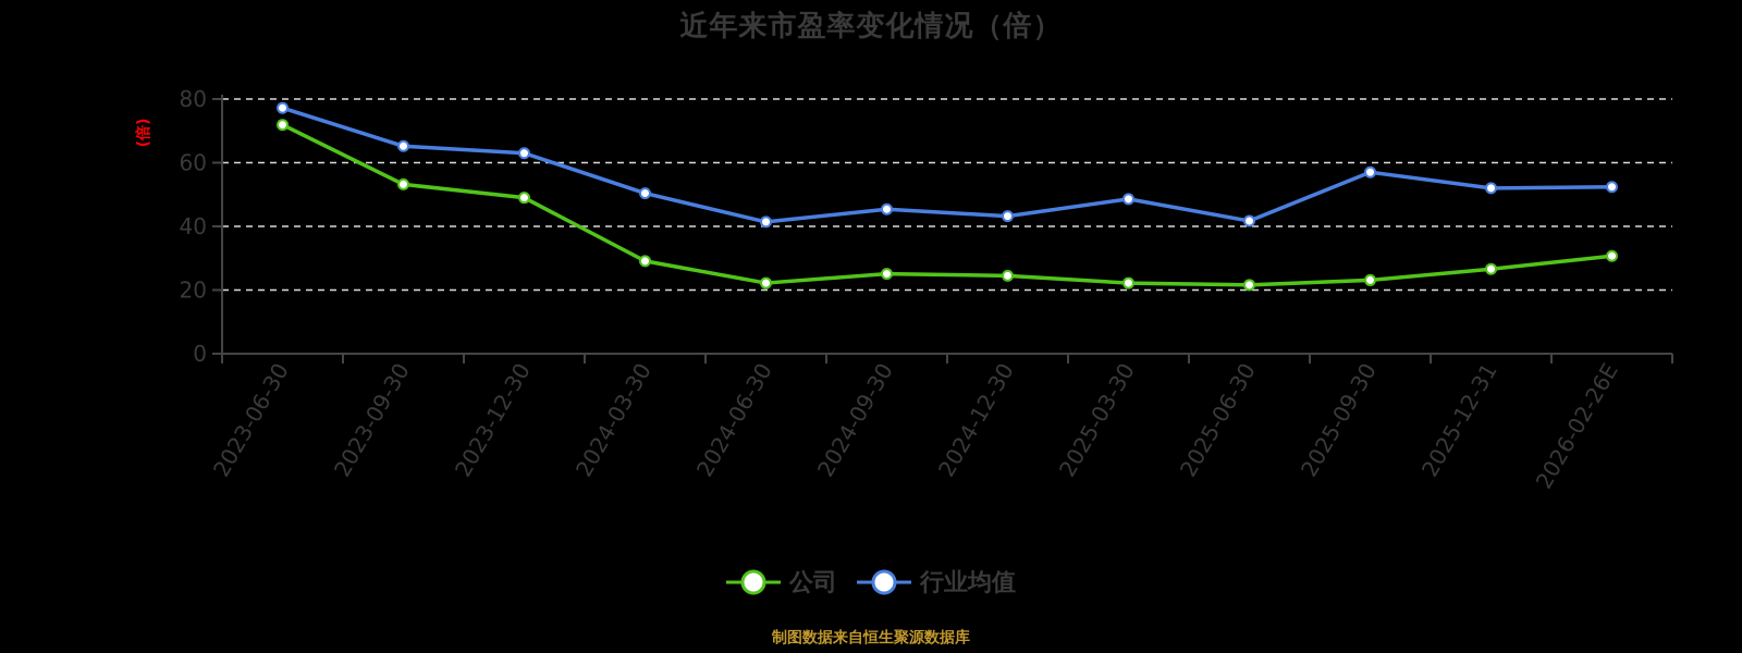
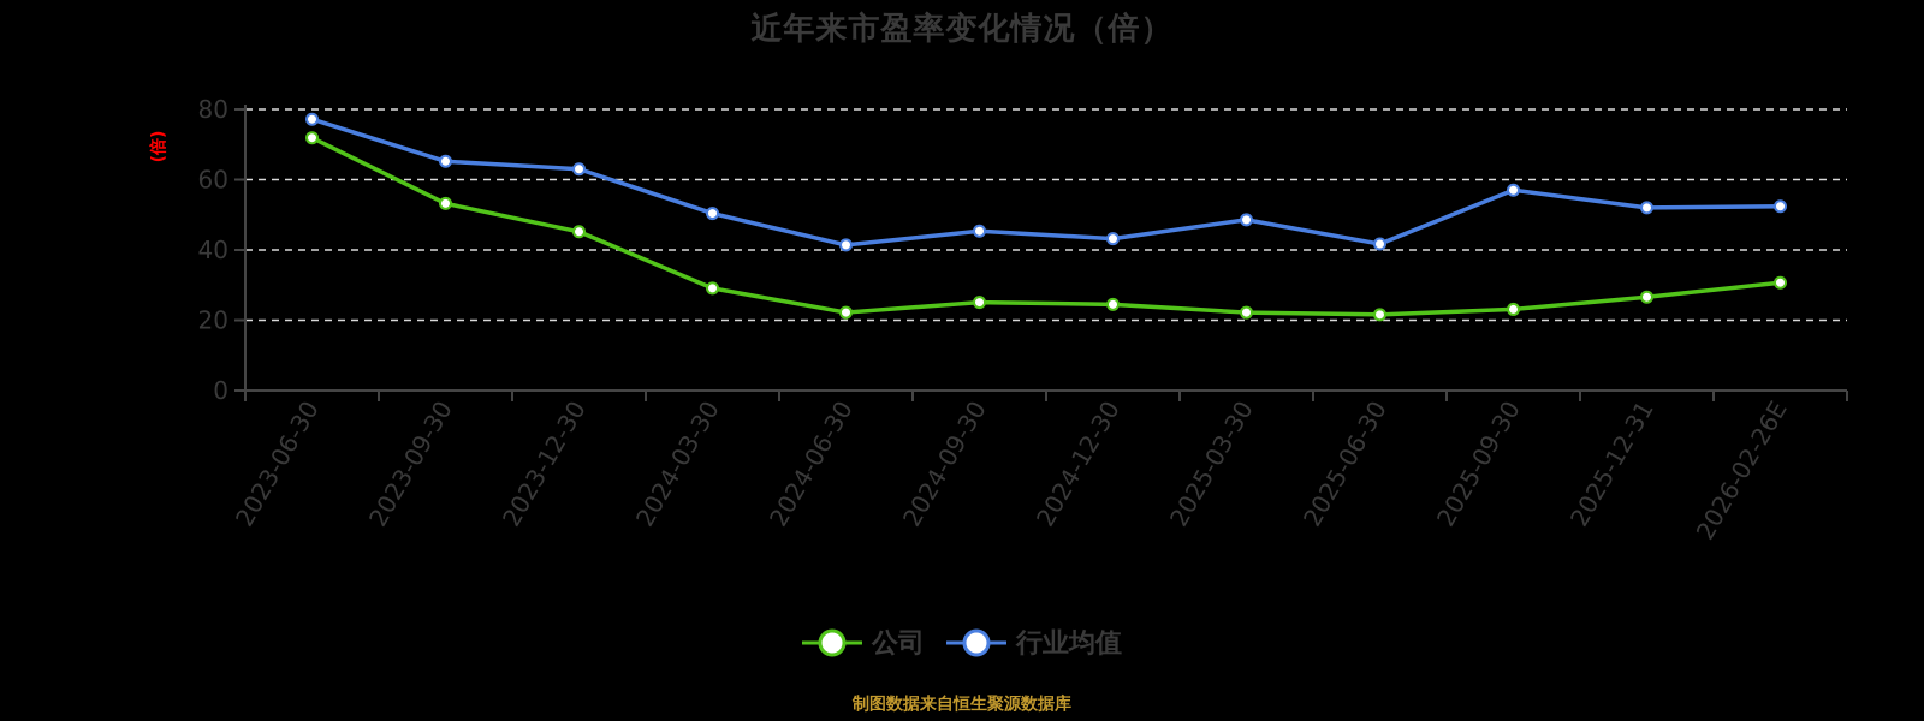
公司/2023-12-30: 49 -> 45
